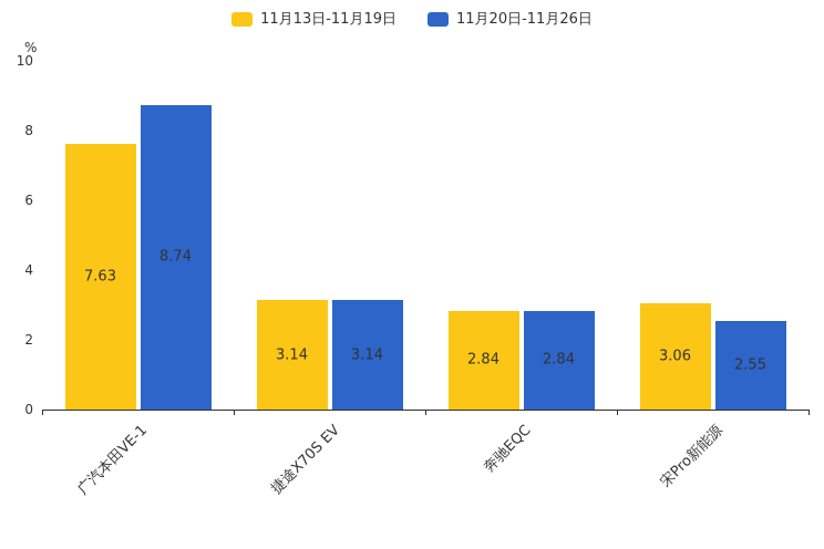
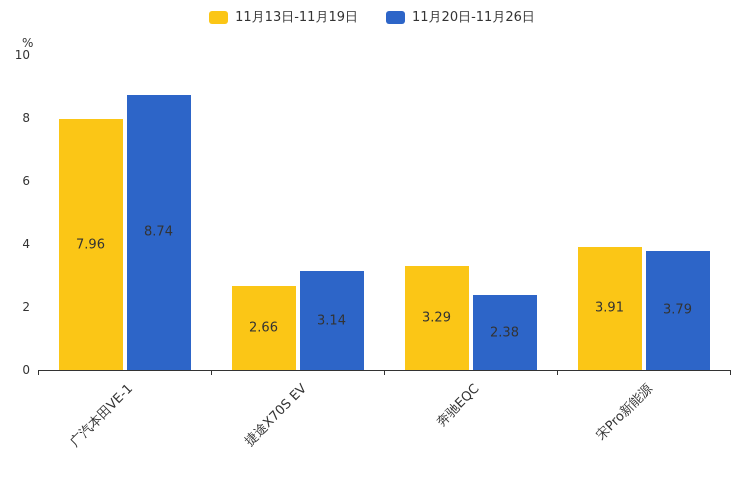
11月13日-11月19日/广汽本田VE-1: 7.63 -> 7.96
11月13日-11月19日/捷途X70S EV: 3.14 -> 2.66
11月13日-11月19日/奔驰EQC: 2.84 -> 3.29
11月20日-11月26日/奔驰EQC: 2.84 -> 2.38
11月13日-11月19日/宋Pro新能源: 3.06 -> 3.91
11月20日-11月26日/宋Pro新能源: 2.55 -> 3.79
